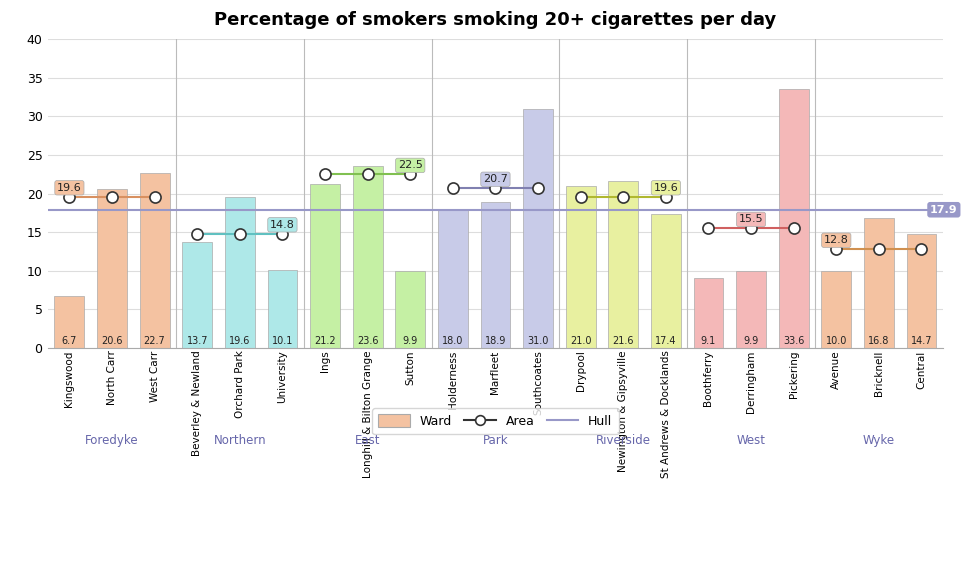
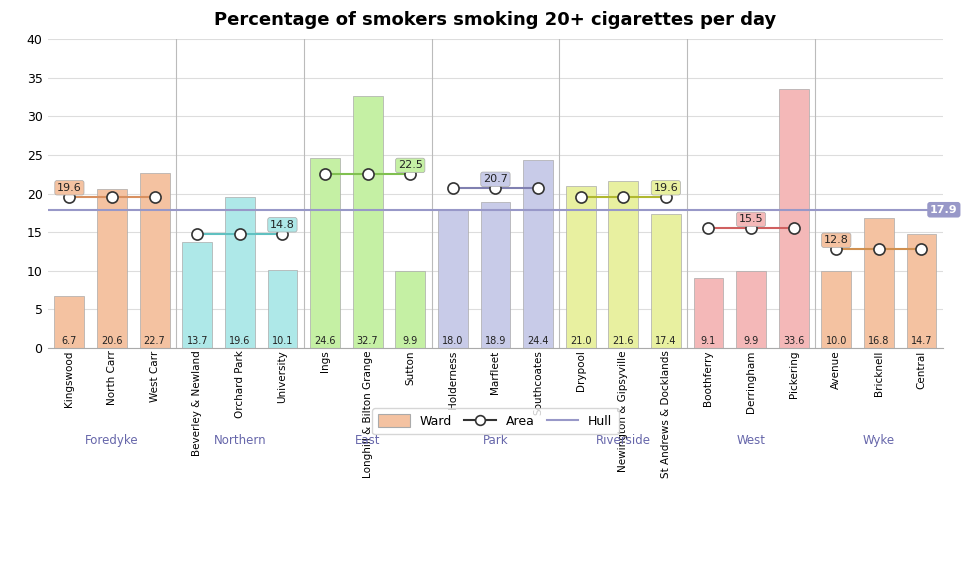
Ings: 21.2 -> 24.6
Longhill & Bilton Grange: 23.6 -> 32.7
Southcoates: 31.0 -> 24.4
